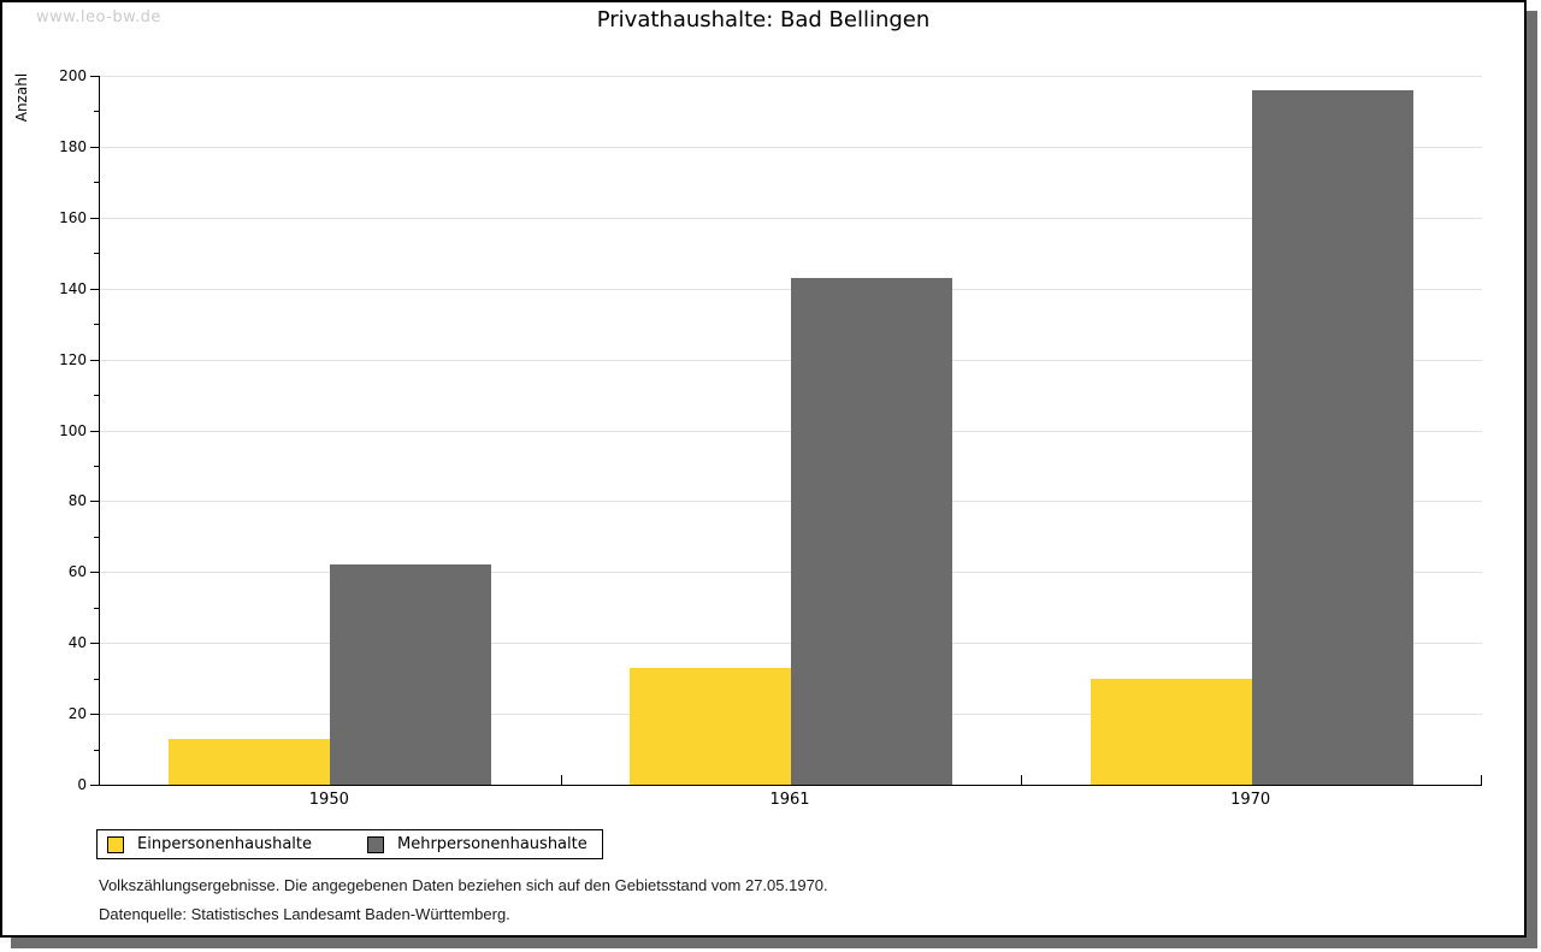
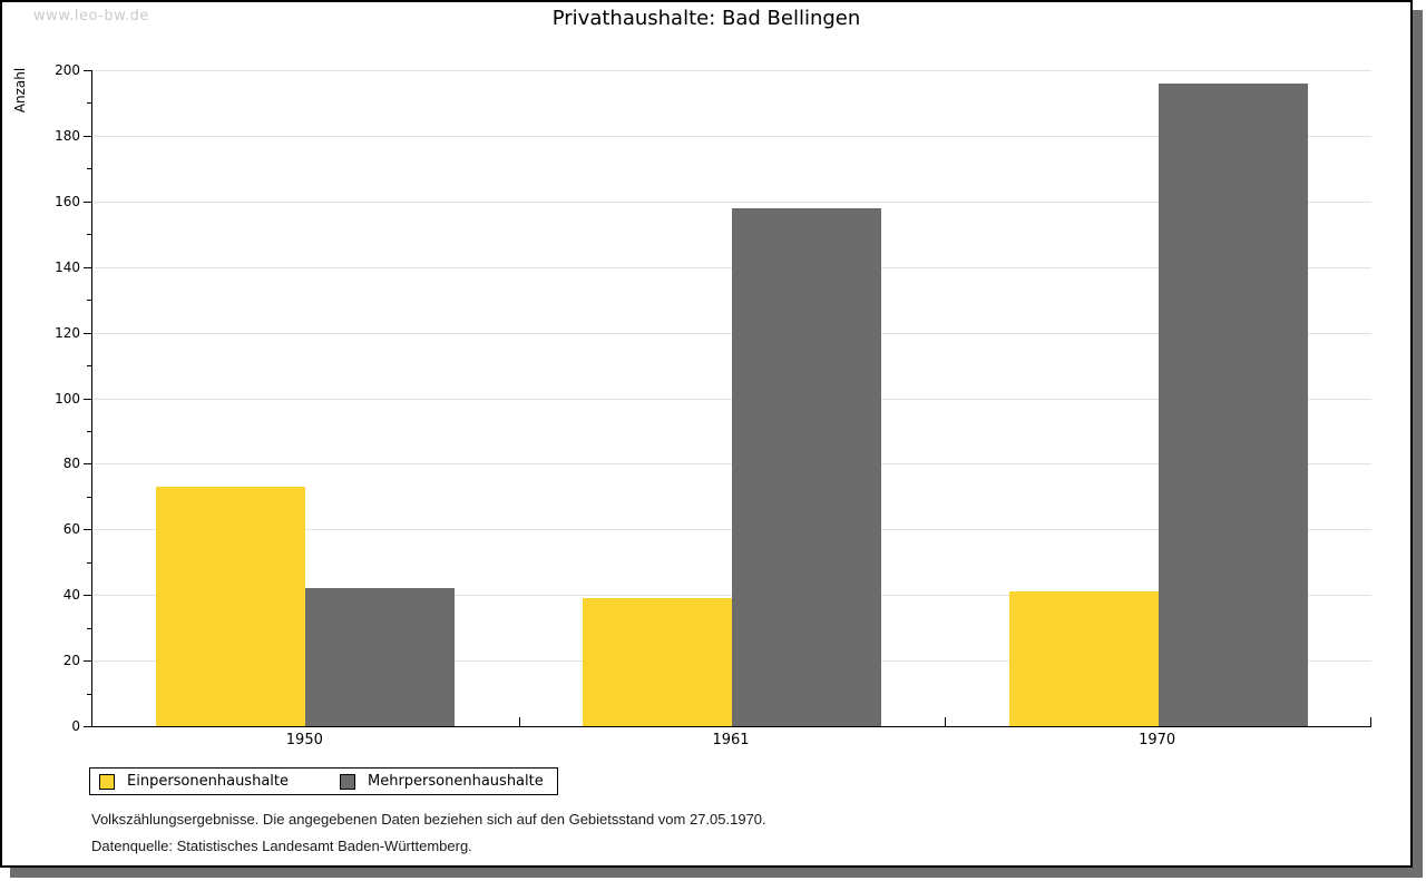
Einpersonenhaushalte/1950: 13 -> 73
Mehrpersonenhaushalte/1950: 62 -> 42
Einpersonenhaushalte/1961: 33 -> 39
Mehrpersonenhaushalte/1961: 143 -> 158
Einpersonenhaushalte/1970: 30 -> 41
